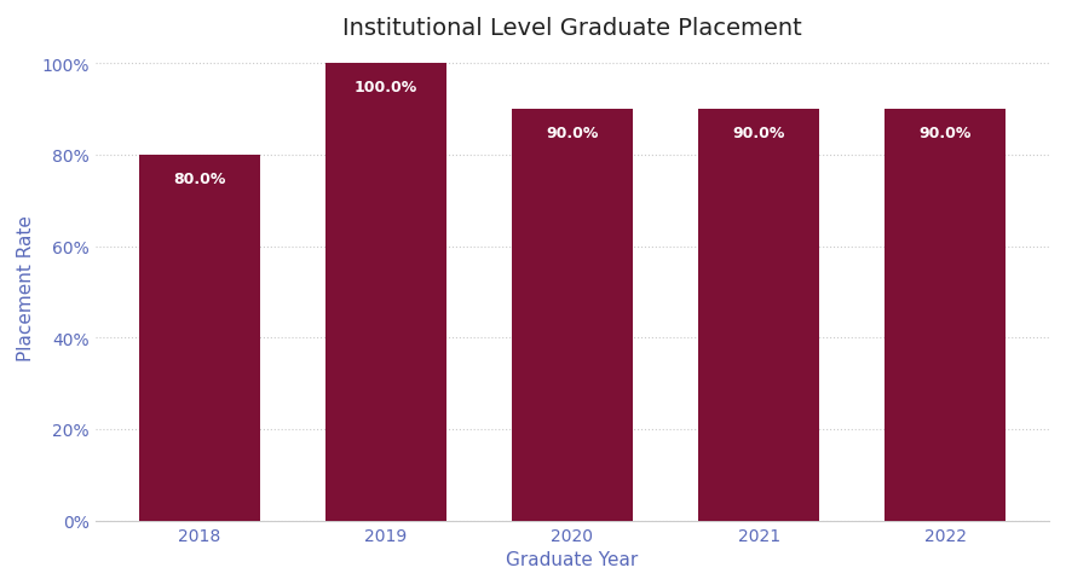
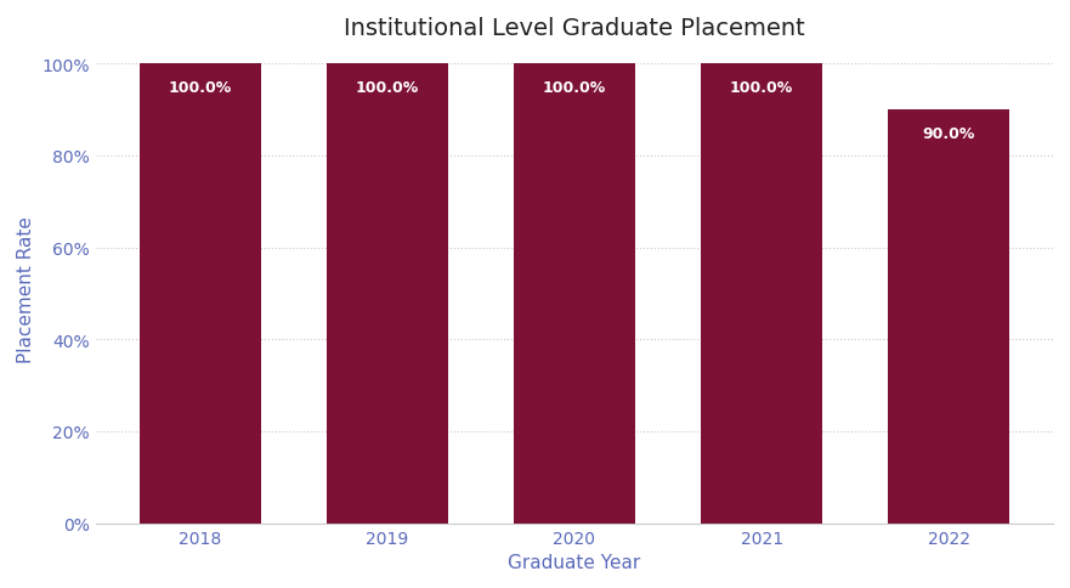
2018: 80.0% -> 100.0%
2020: 90.0% -> 100.0%
2021: 90.0% -> 100.0%
